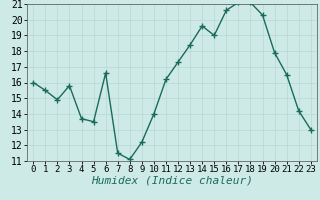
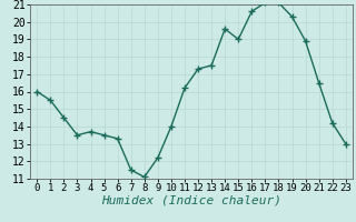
2: 14.9 -> 14.5
3: 15.8 -> 13.5
6: 16.6 -> 13.3
13: 18.4 -> 17.5
20: 17.9 -> 18.9
